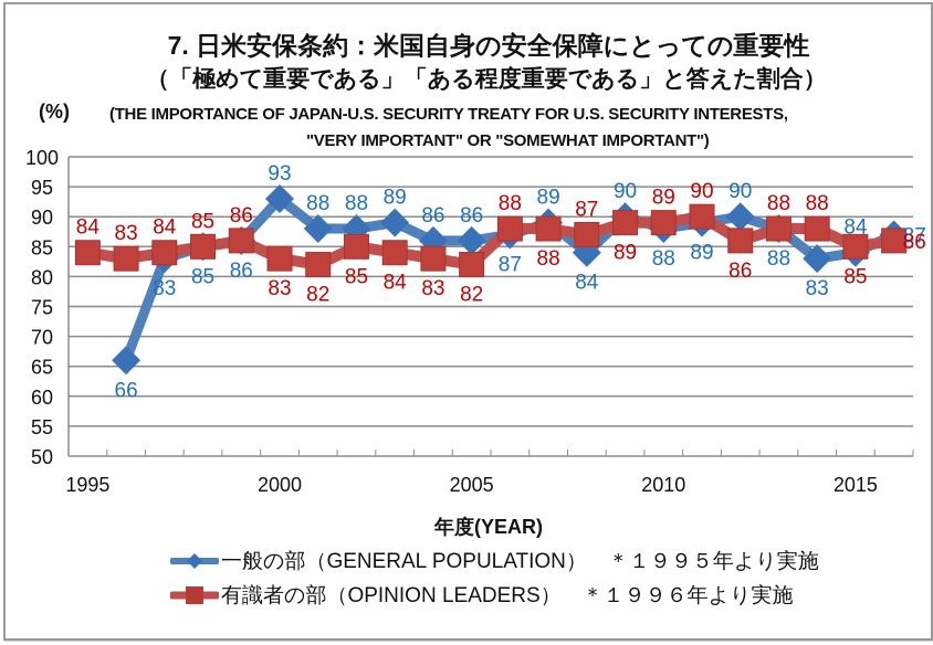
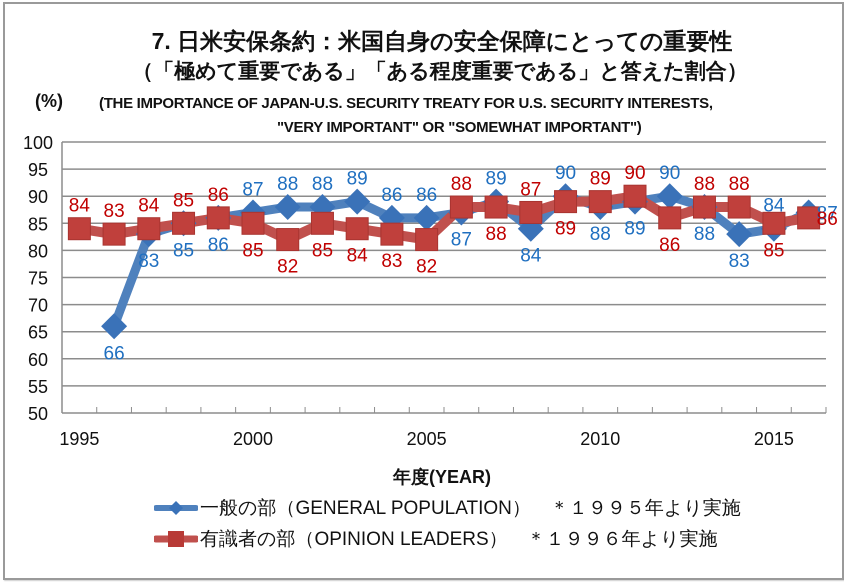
一般の部（GENERAL POPULATION） ＊１９９５年より実施/2000: 93 -> 87
有識者の部（OPINION LEADERS） ＊１９９６年より実施/2000: 83 -> 85
